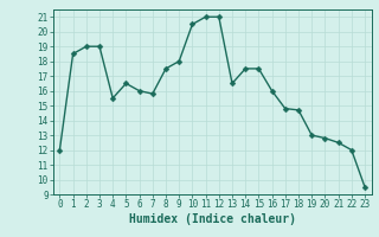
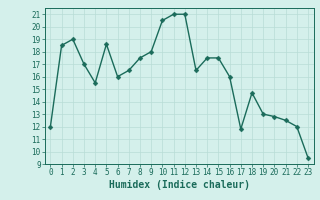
3: 19.0 -> 17.0
5: 16.5 -> 18.6
7: 15.8 -> 16.5
17: 14.8 -> 11.8
